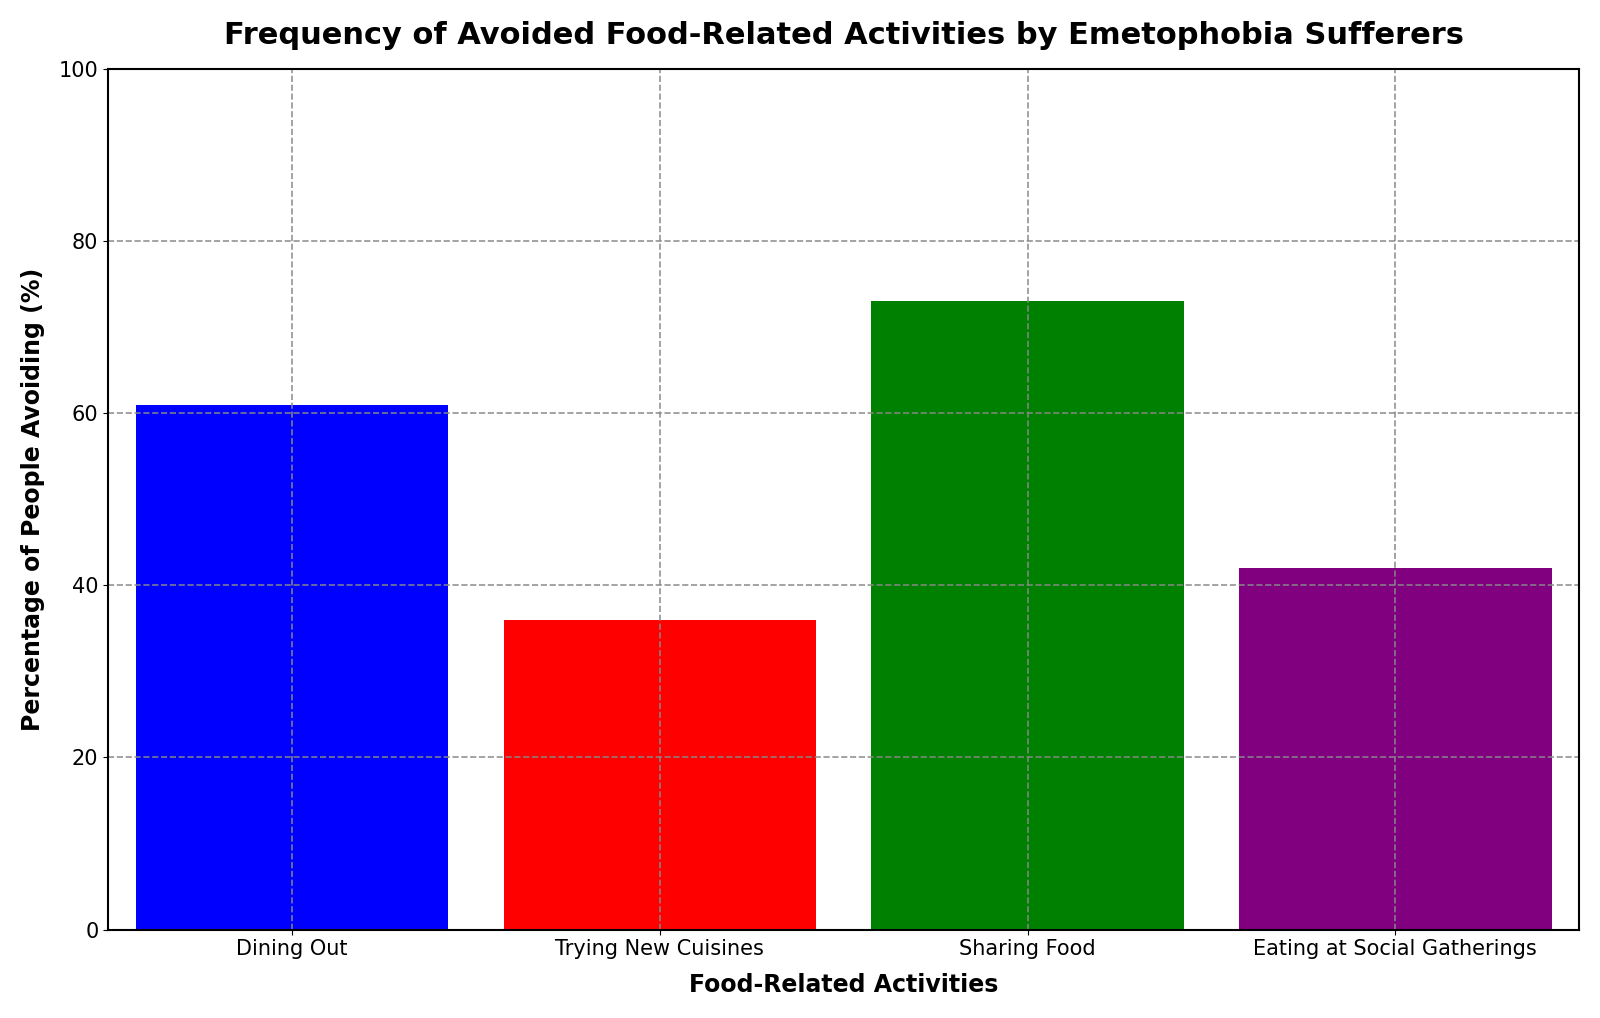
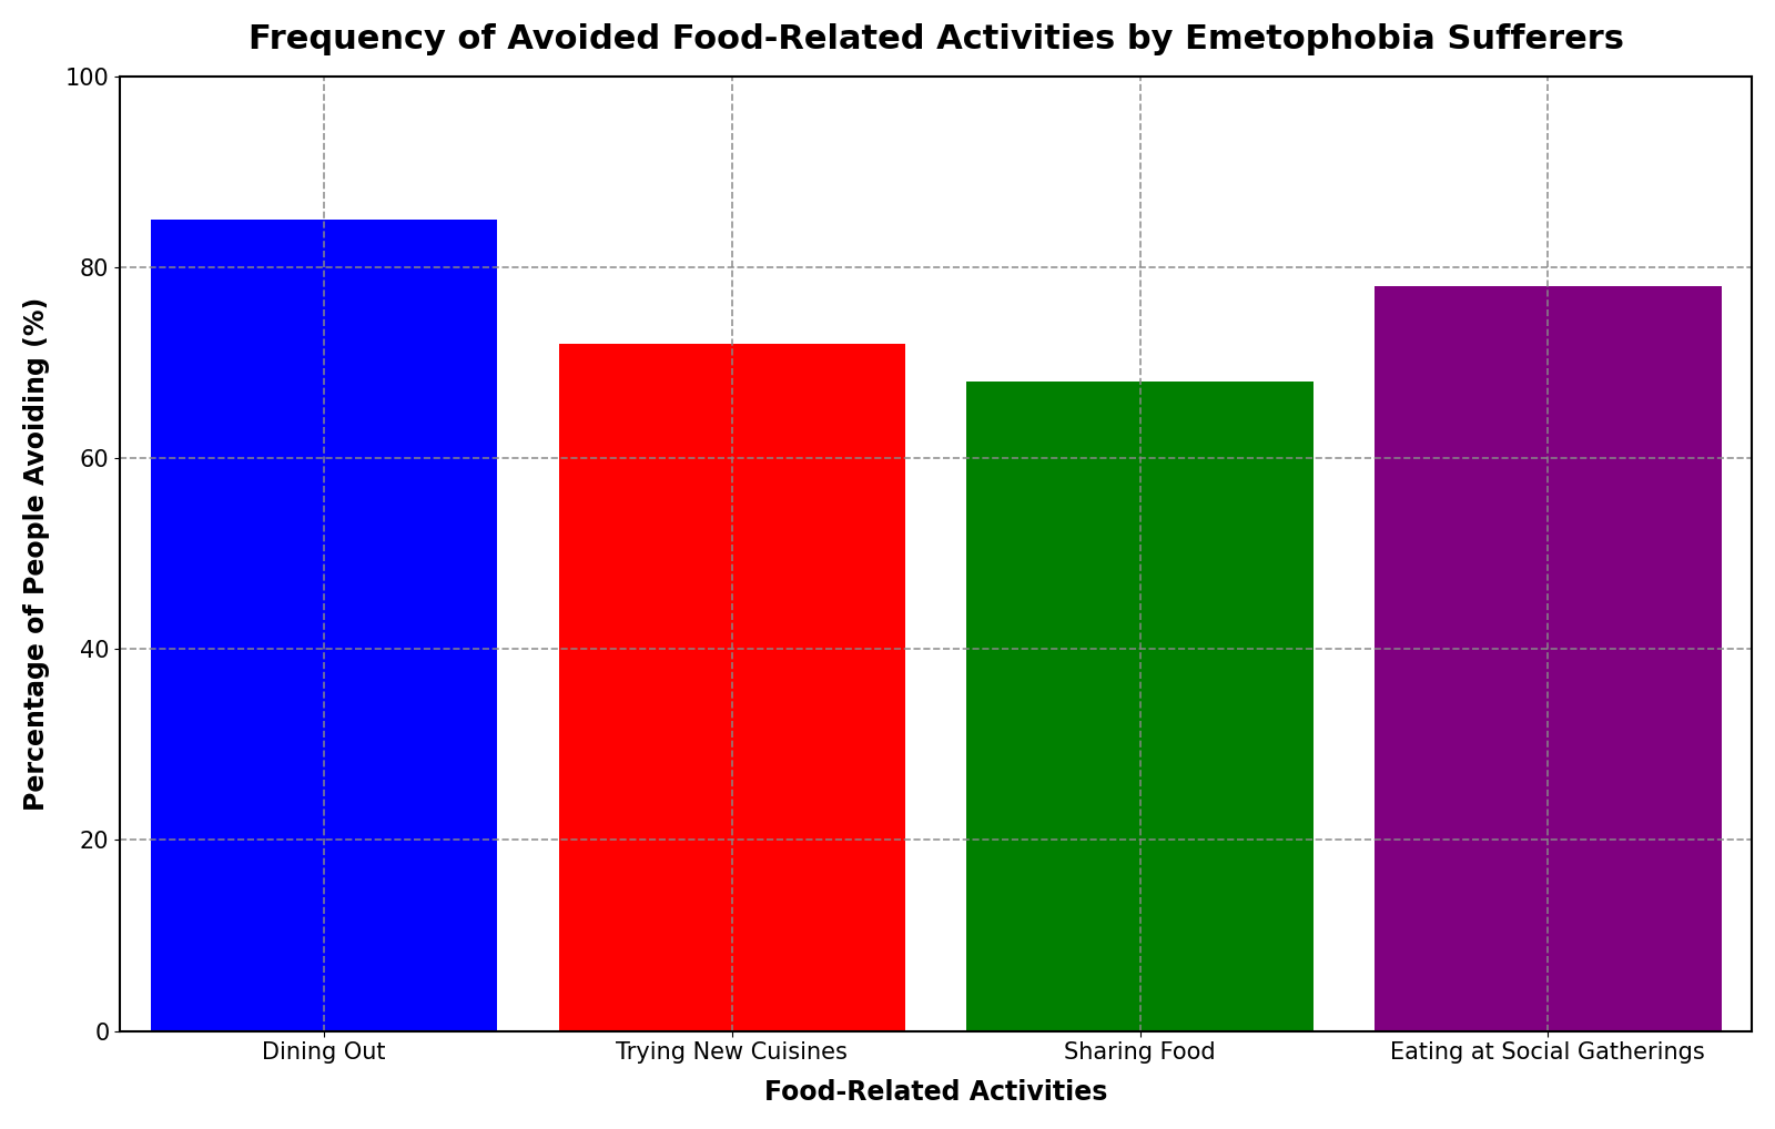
Dining Out: 61 -> 85
Trying New Cuisines: 36 -> 72
Sharing Food: 73 -> 68
Eating at Social Gatherings: 42 -> 78
